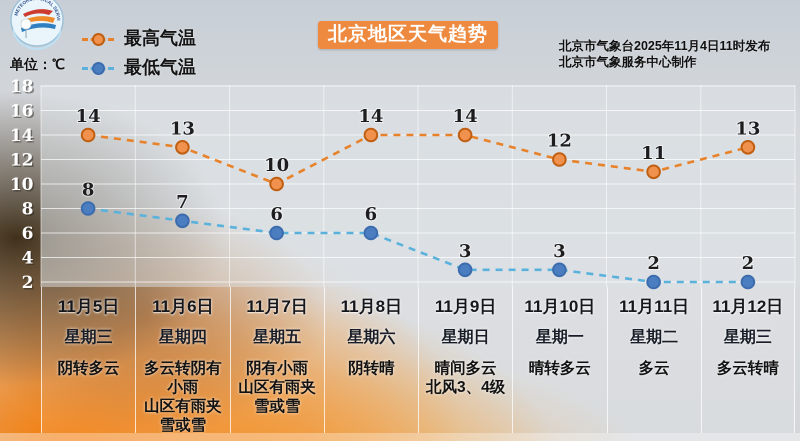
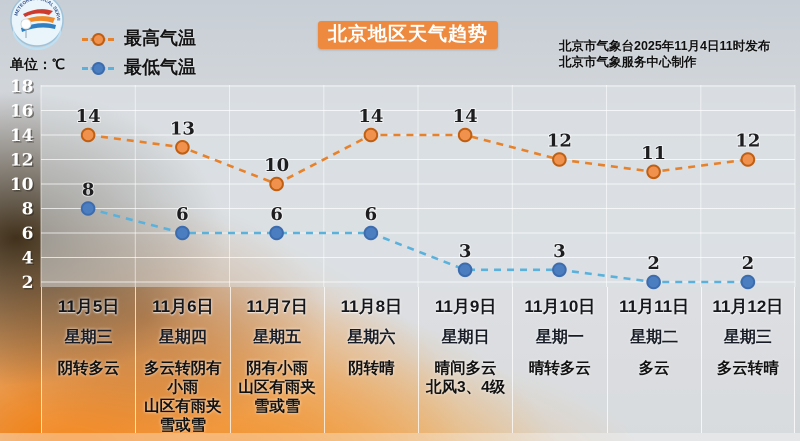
最低气温/11月6日: 7 -> 6
最高气温/11月12日: 13 -> 12
